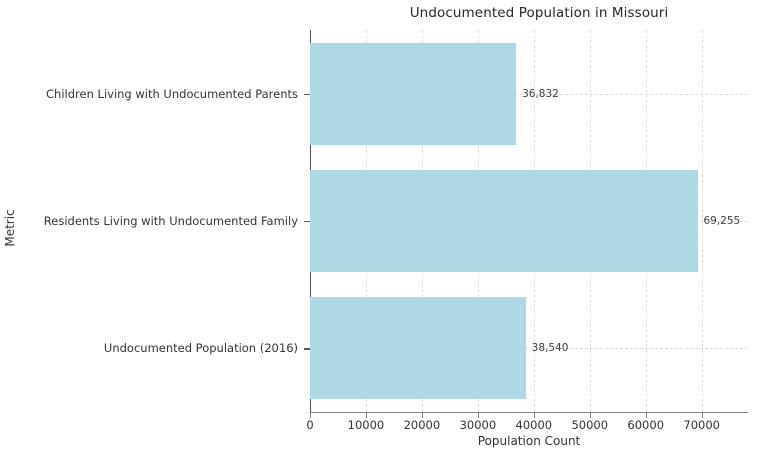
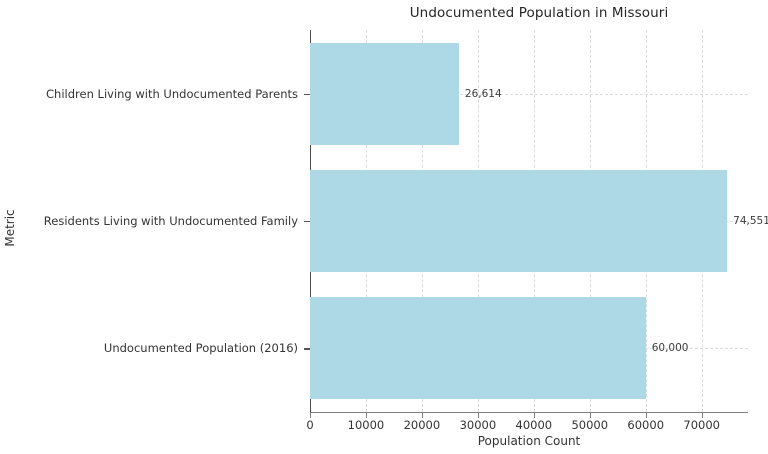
Children Living with Undocumented Parents: 36,832 -> 26,614
Residents Living with Undocumented Family: 69,255 -> 74,551
Undocumented Population (2016): 38,540 -> 60,000
